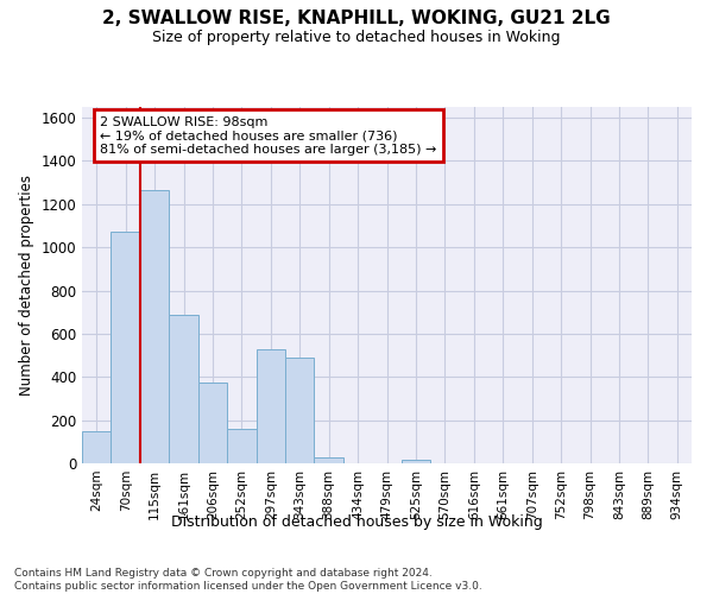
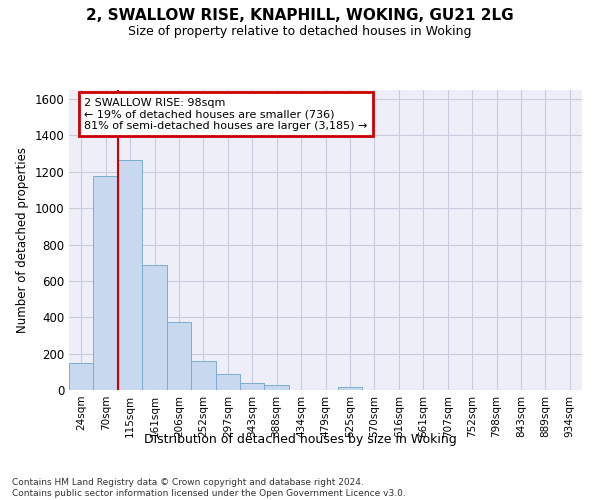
70sqm: 1070 -> 1180
297sqm: 530 -> 90
343sqm: 490 -> 40
